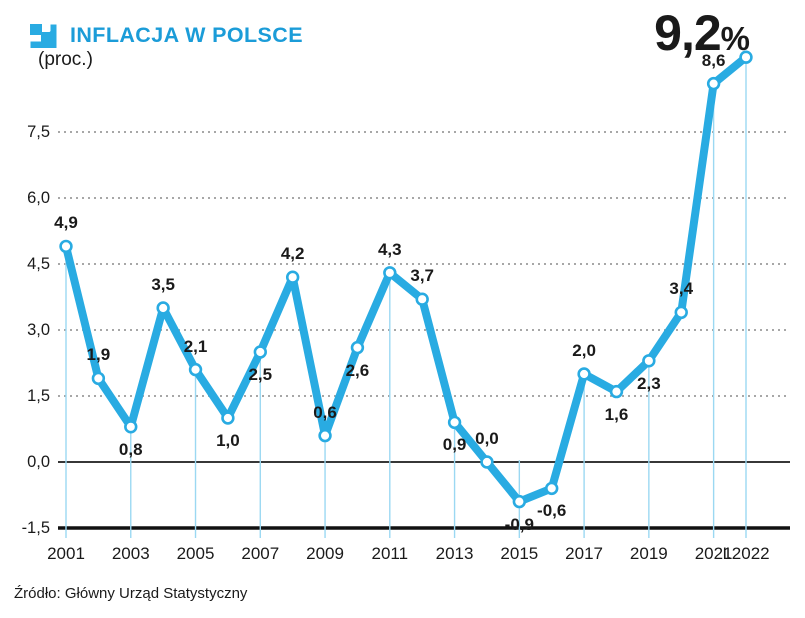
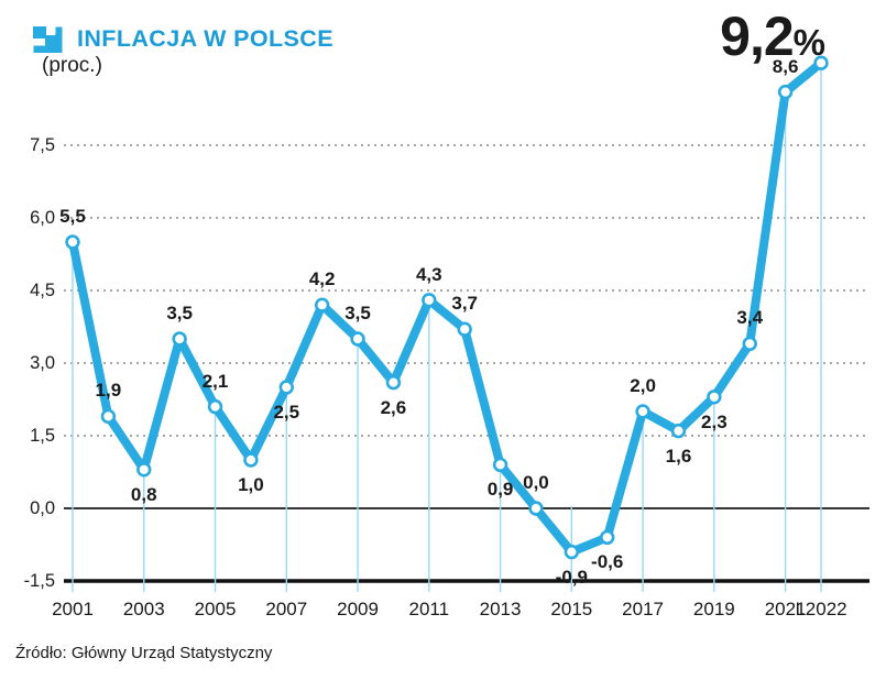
2001: 4,9 -> 5,5
2009: 0,6 -> 3,5
